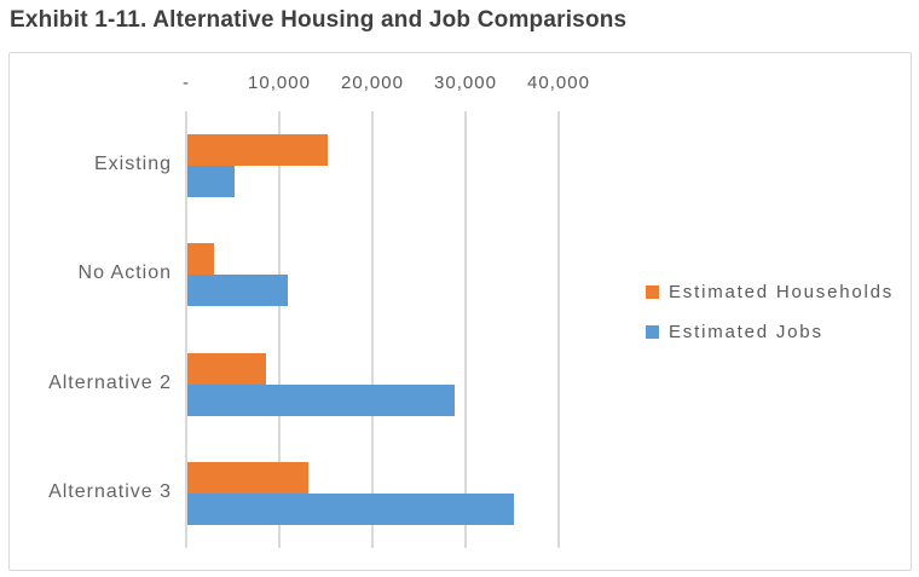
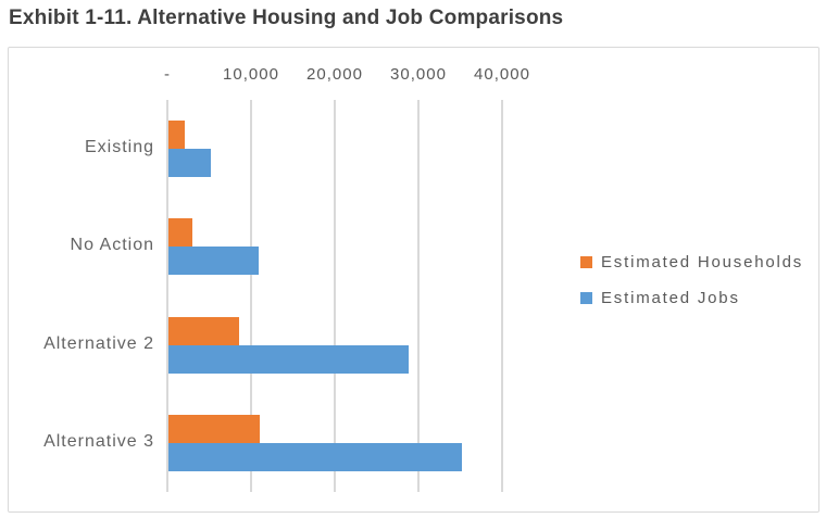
Estimated Households/Existing: 15000 -> 2000
Estimated Households/Alternative 3: 13000 -> 11000
